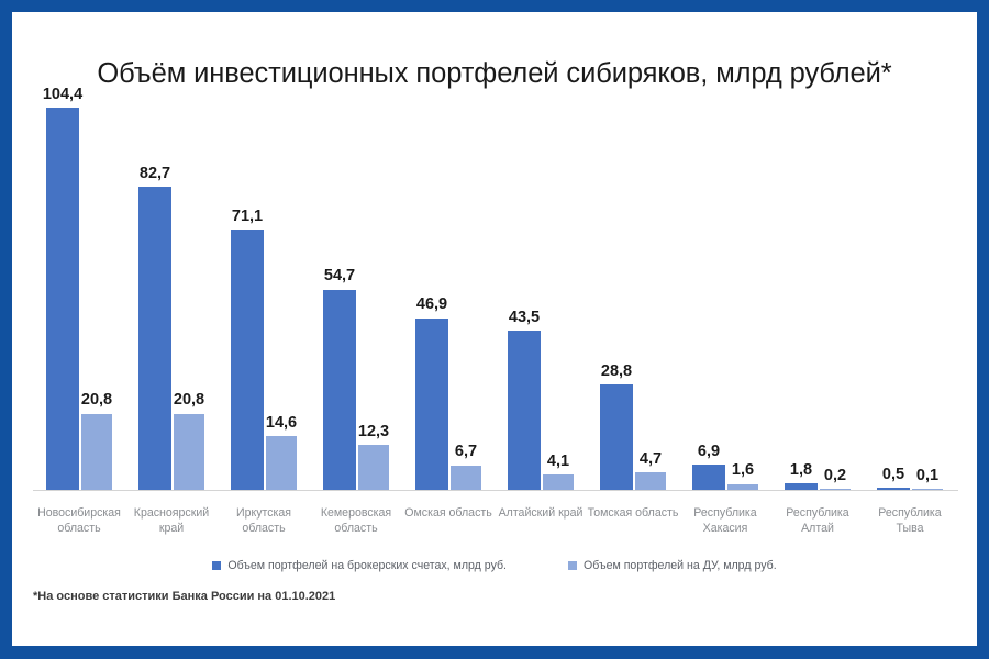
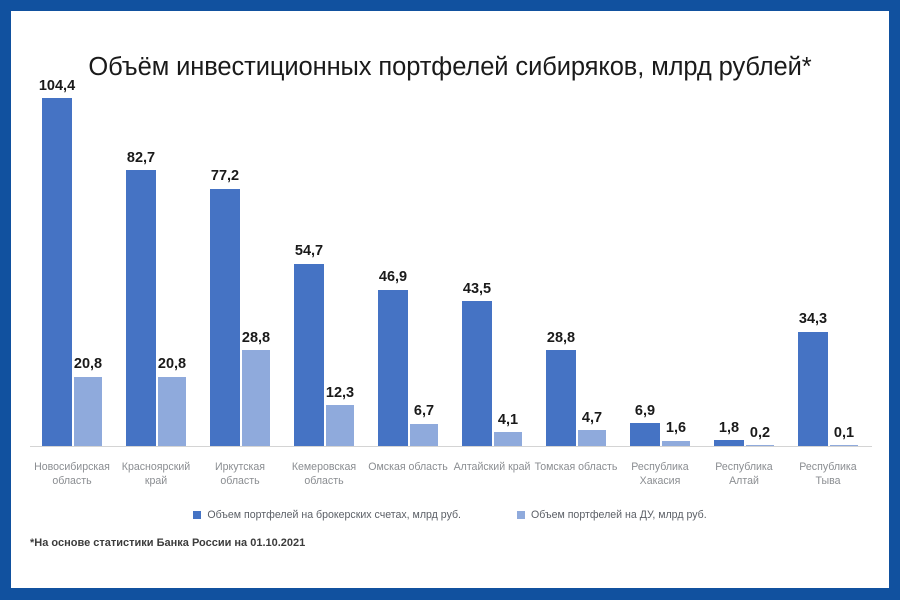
Объем портфелей на брокерских счетах, млрд руб./Иркутская область: 71,1 -> 77,2
Объем портфелей на ДУ, млрд руб./Иркутская область: 14,6 -> 28,8
Объем портфелей на брокерских счетах, млрд руб./Республика Тыва: 0,5 -> 34,3
